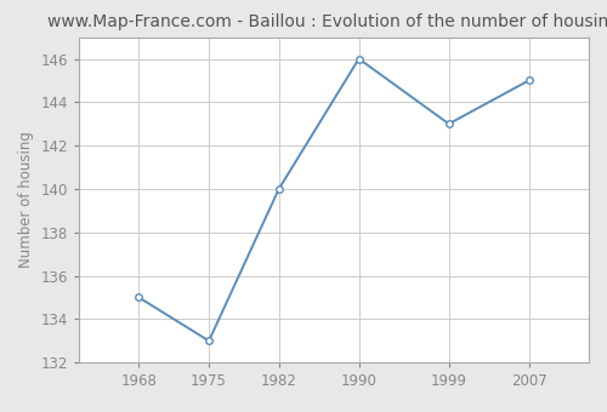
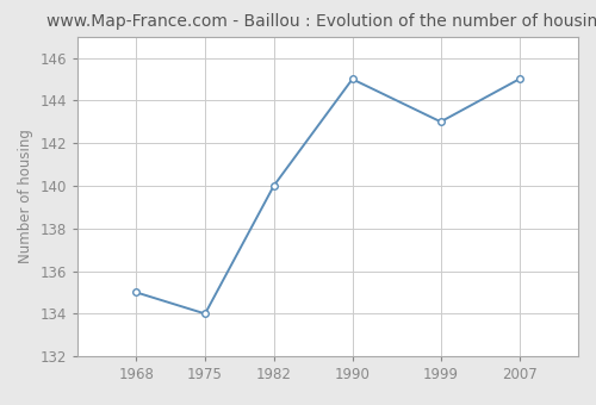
1975: 133 -> 134
1990: 146 -> 145
